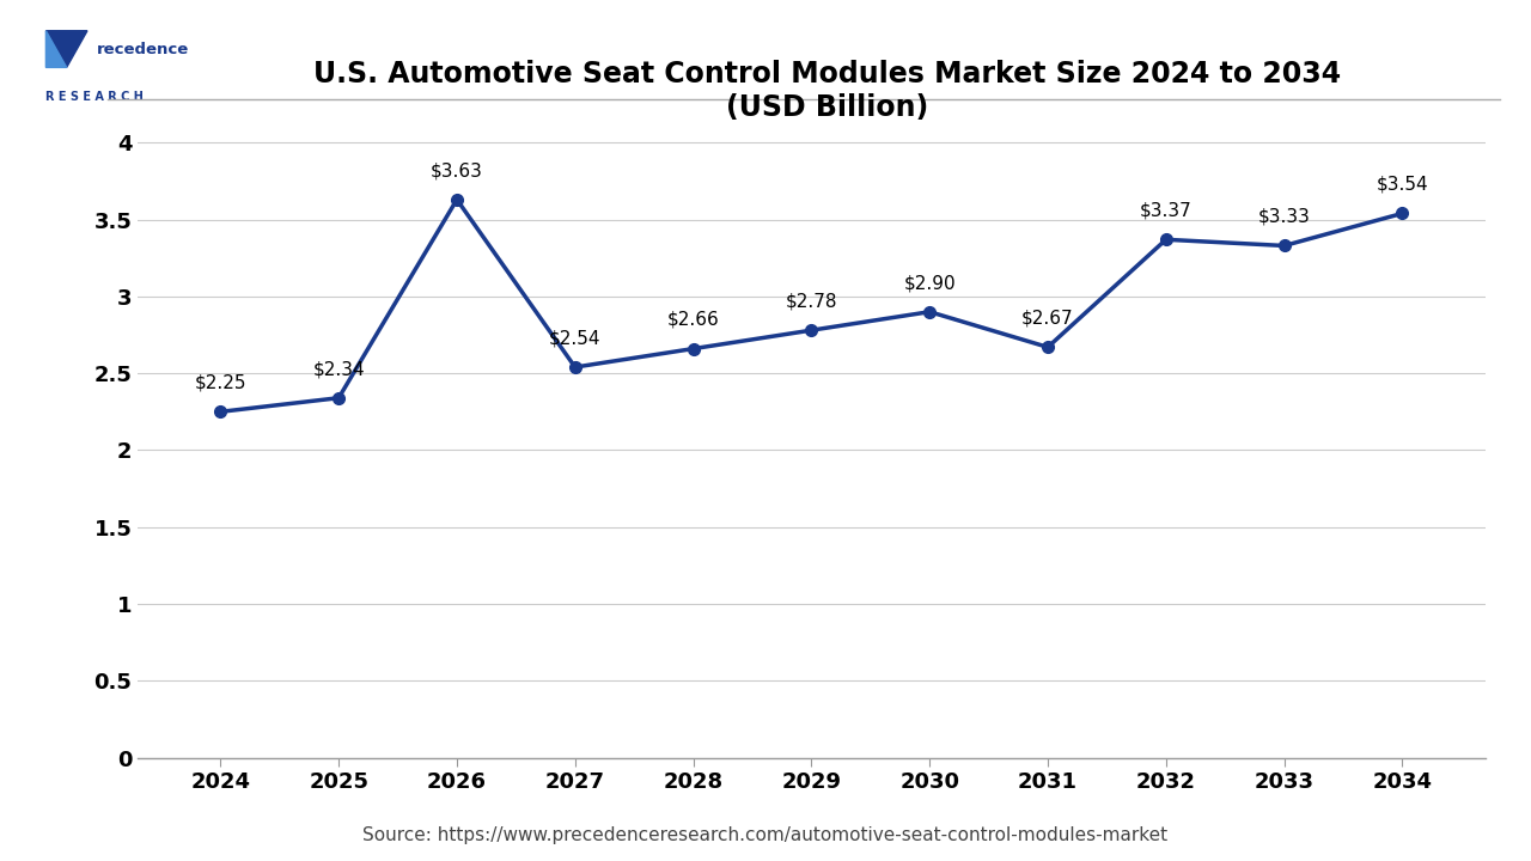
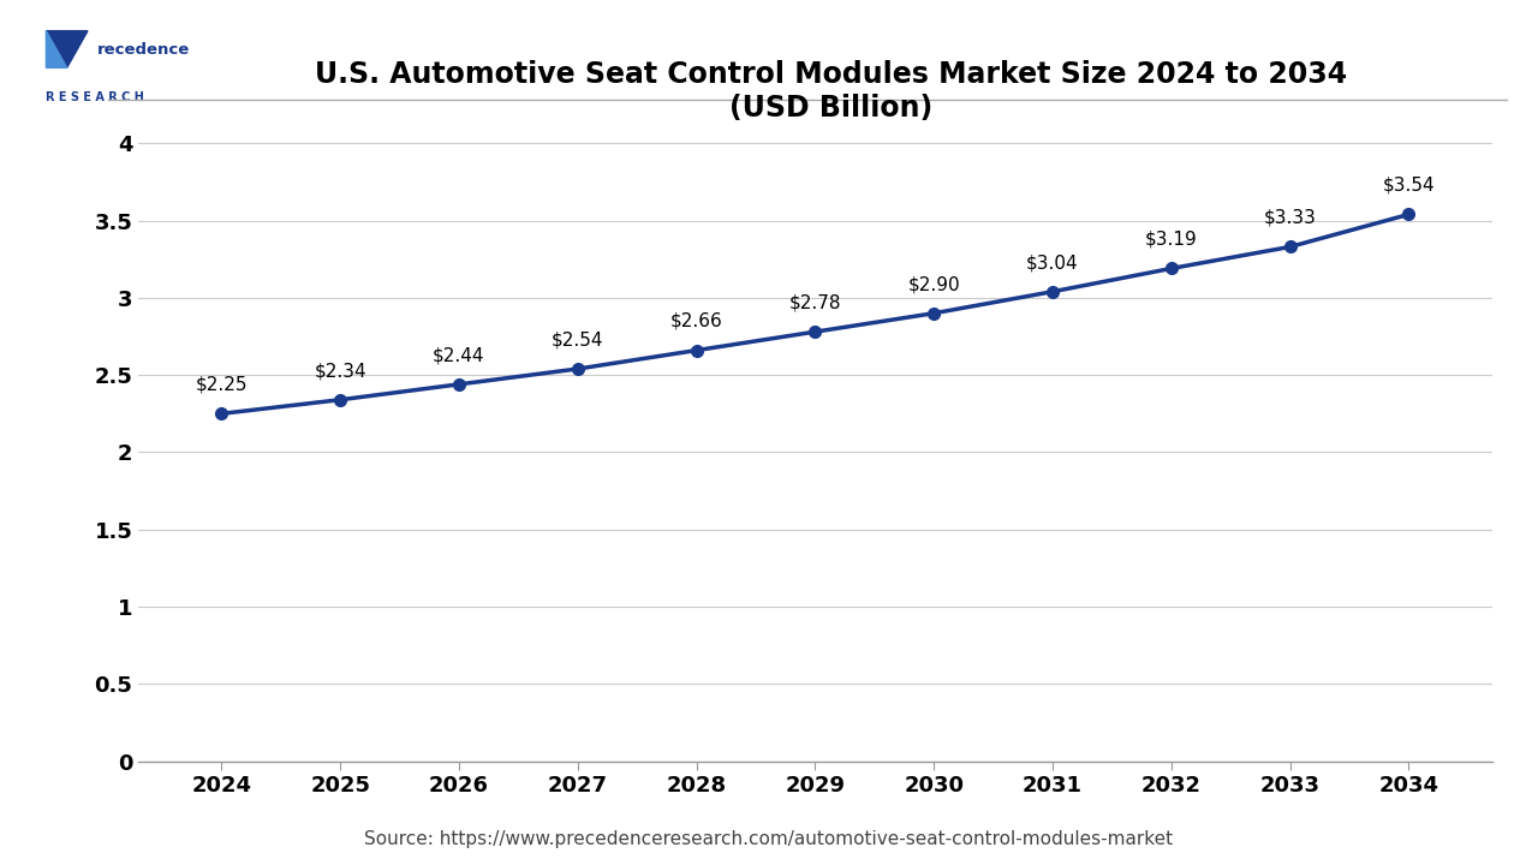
2026: $3.63 -> $2.44
2031: $2.67 -> $3.04
2032: $3.37 -> $3.19
